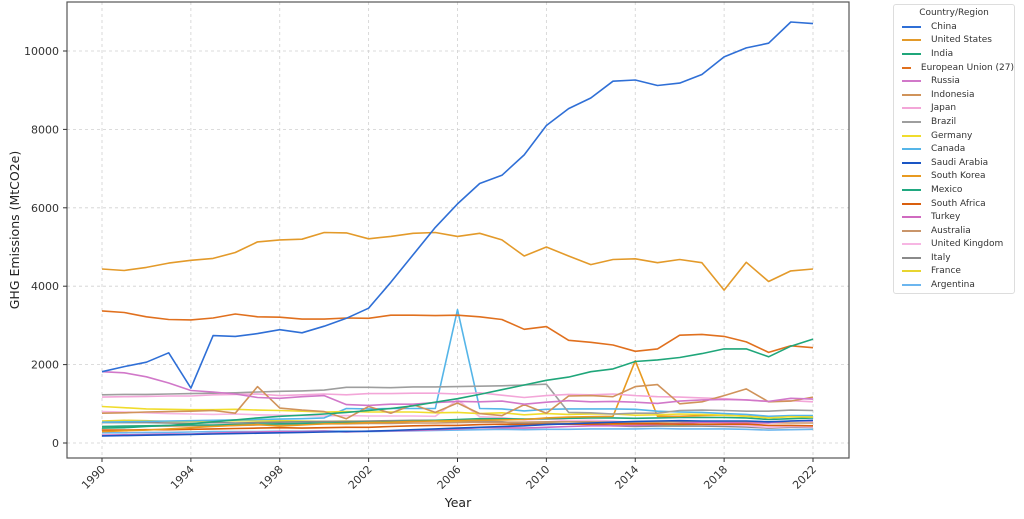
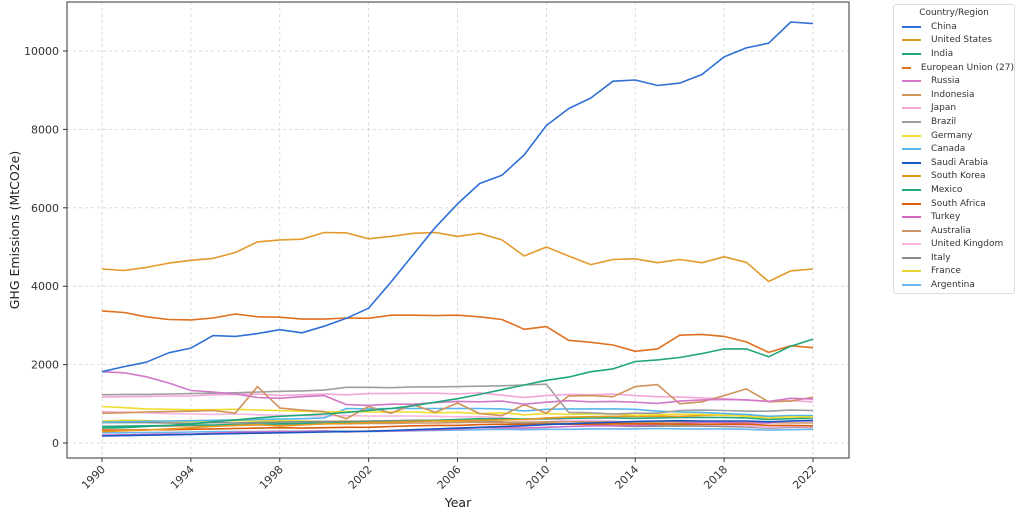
China/1994: 1400 -> 2400
Canada/2006: 3400 -> 900
United Kingdom/2006: 1100 -> 700
South Korea/2014: 2100 -> 700
United States/2018: 3900 -> 4800
